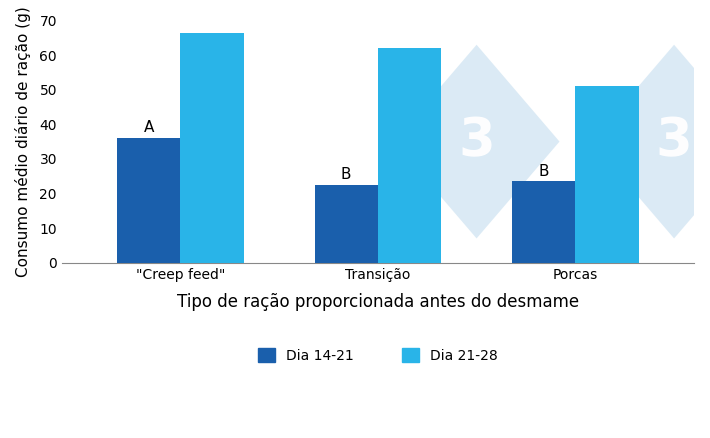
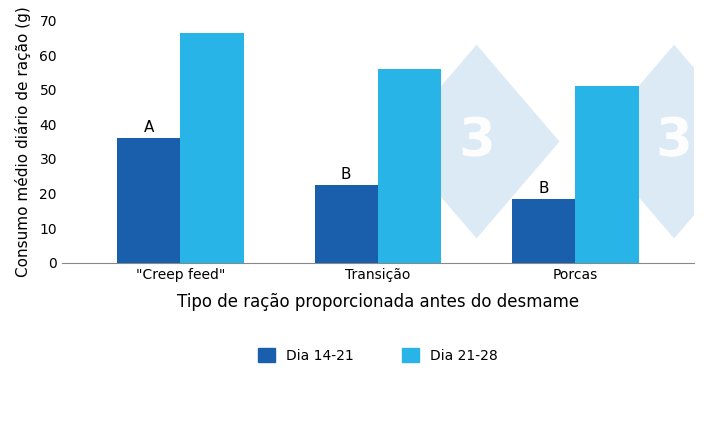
Dia 21-28/Transição: 62.0 -> 56.0
Dia 14-21/Porcas: 23.5 -> 18.5
